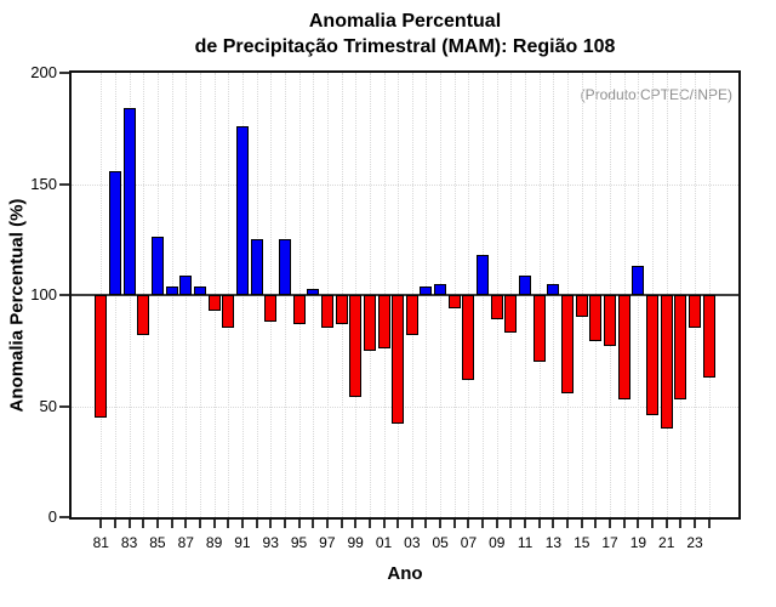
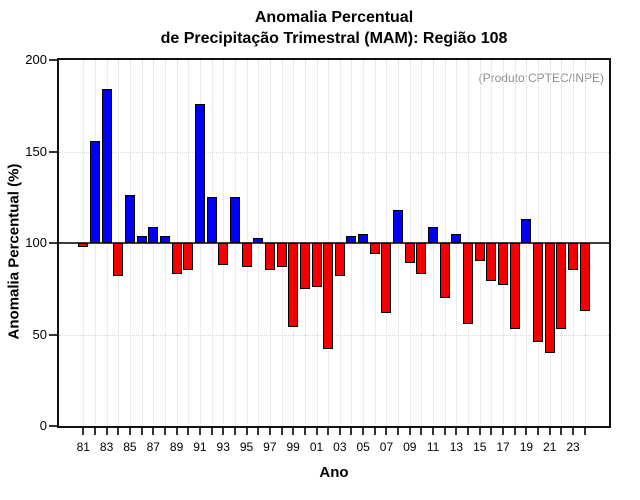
81: 45 -> 98
89: 93 -> 83
